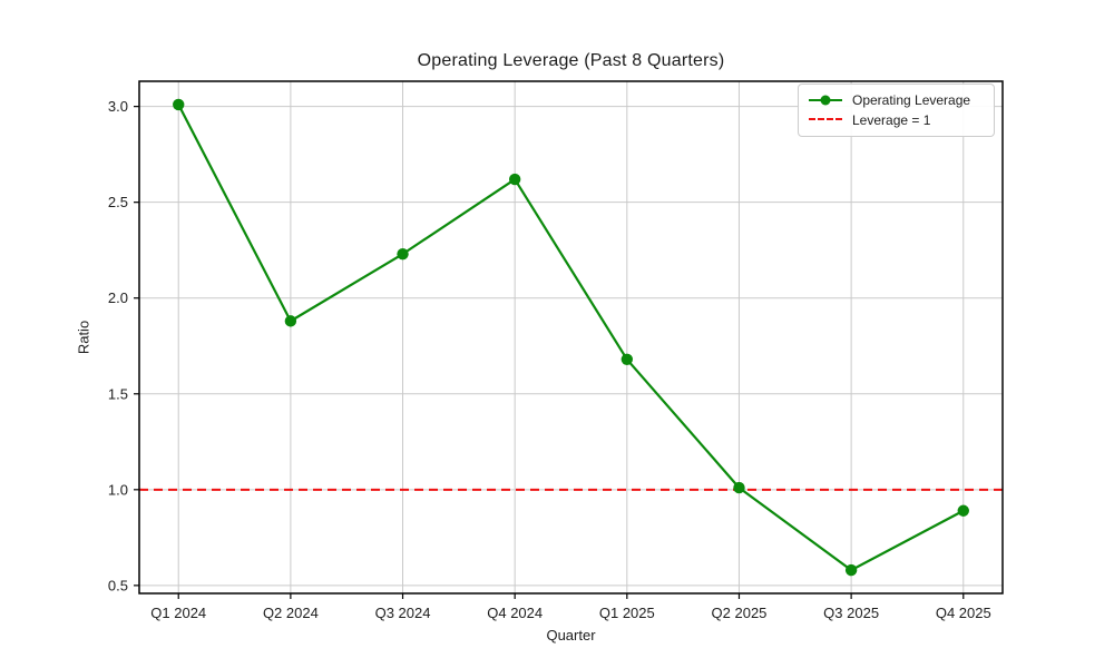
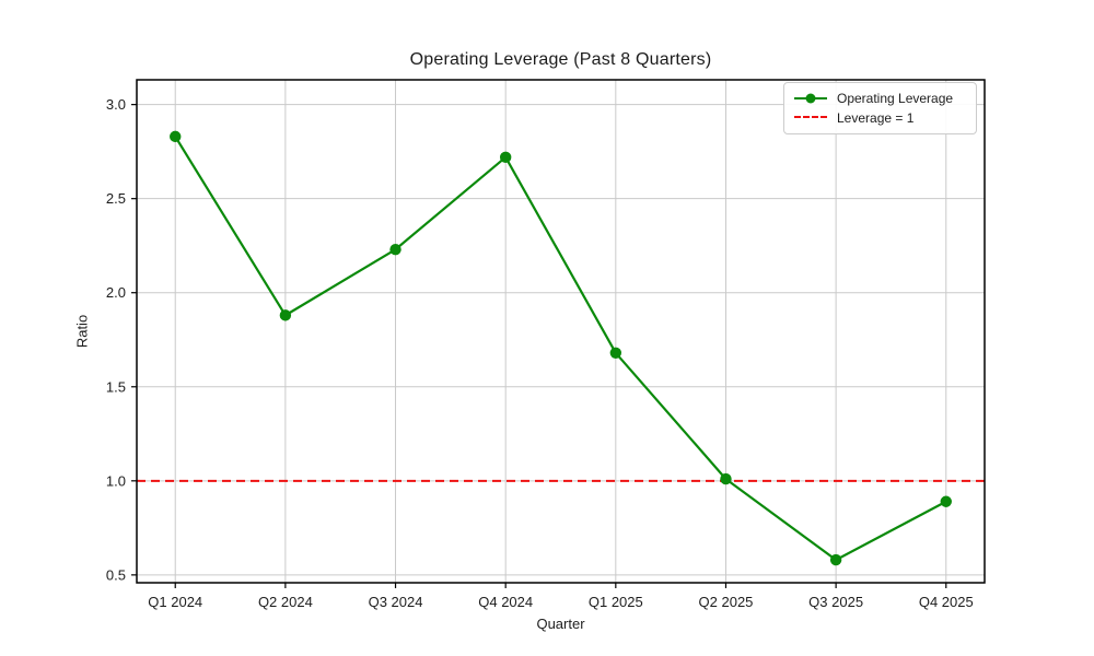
Q1 2024: 3.01 -> 2.83
Q4 2024: 2.62 -> 2.72
